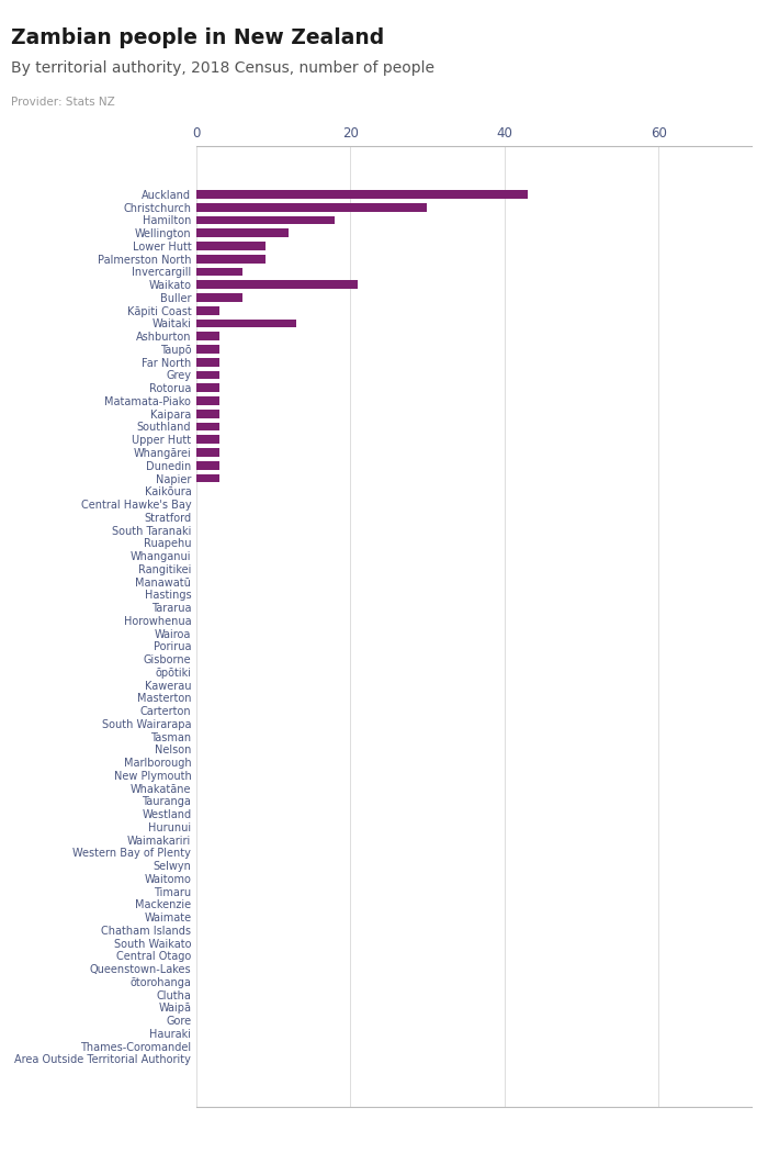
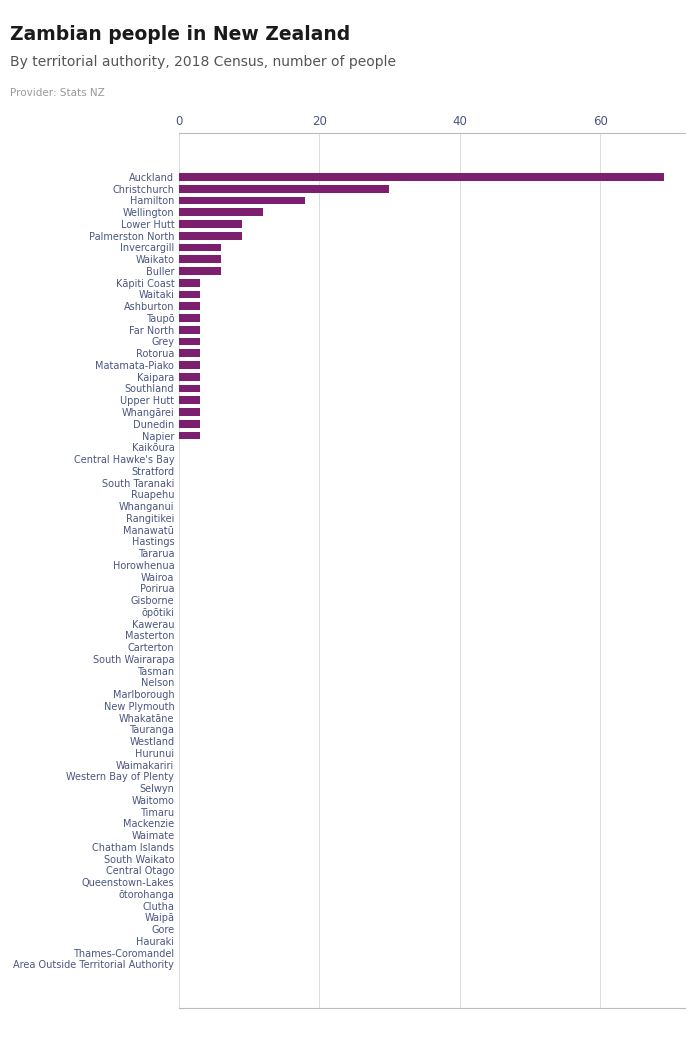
Auckland: 43 -> 69
Waikato: 21 -> 6
Waitaki: 13 -> 3
